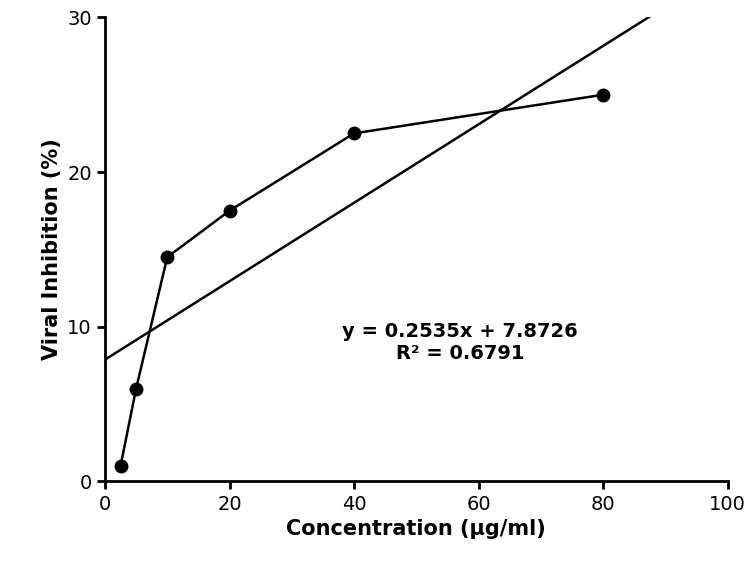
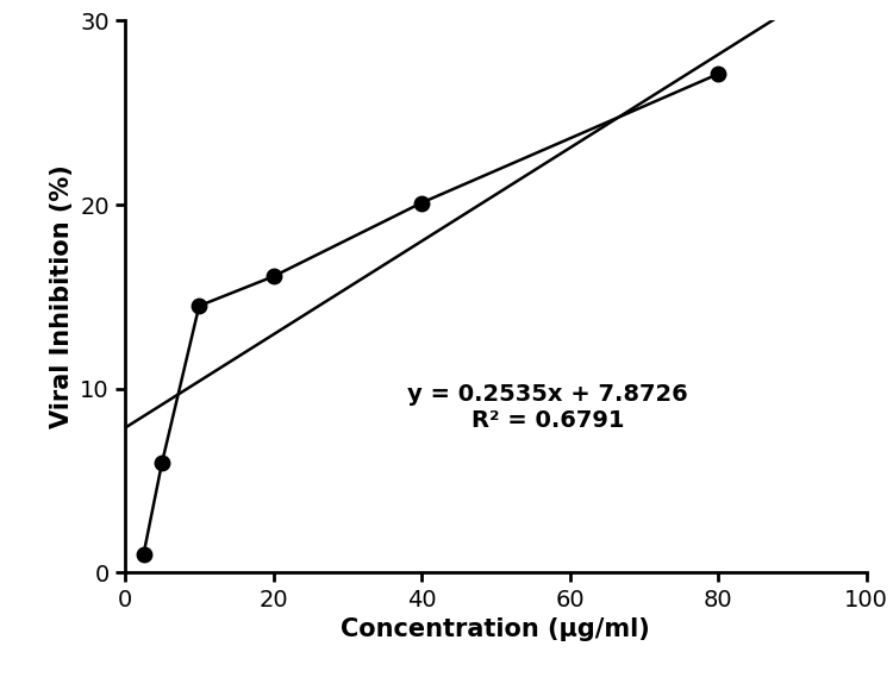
20: 17.5 -> 16.1
40: 22.5 -> 20.1
80: 25.0 -> 27.1
